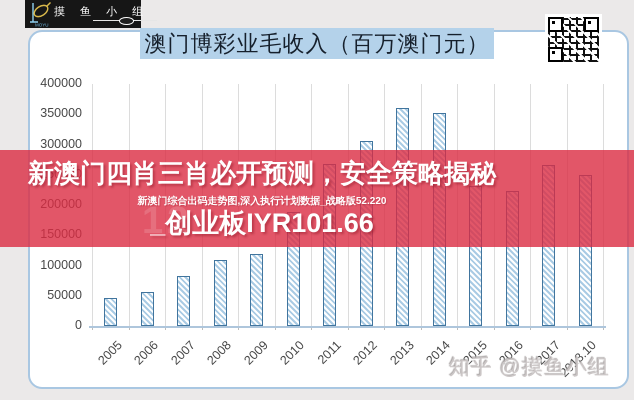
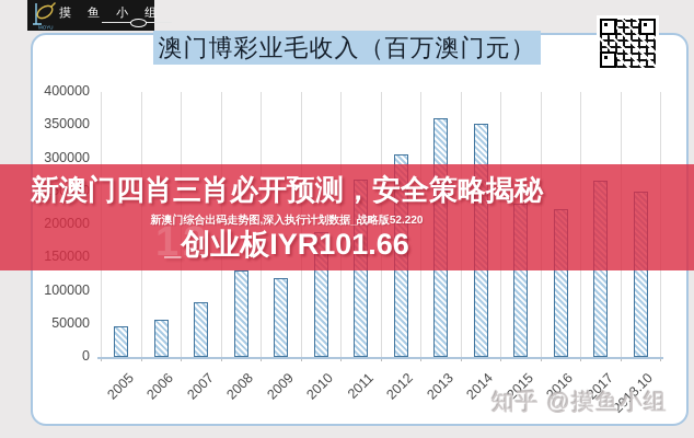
2008: 110000 -> 130000
